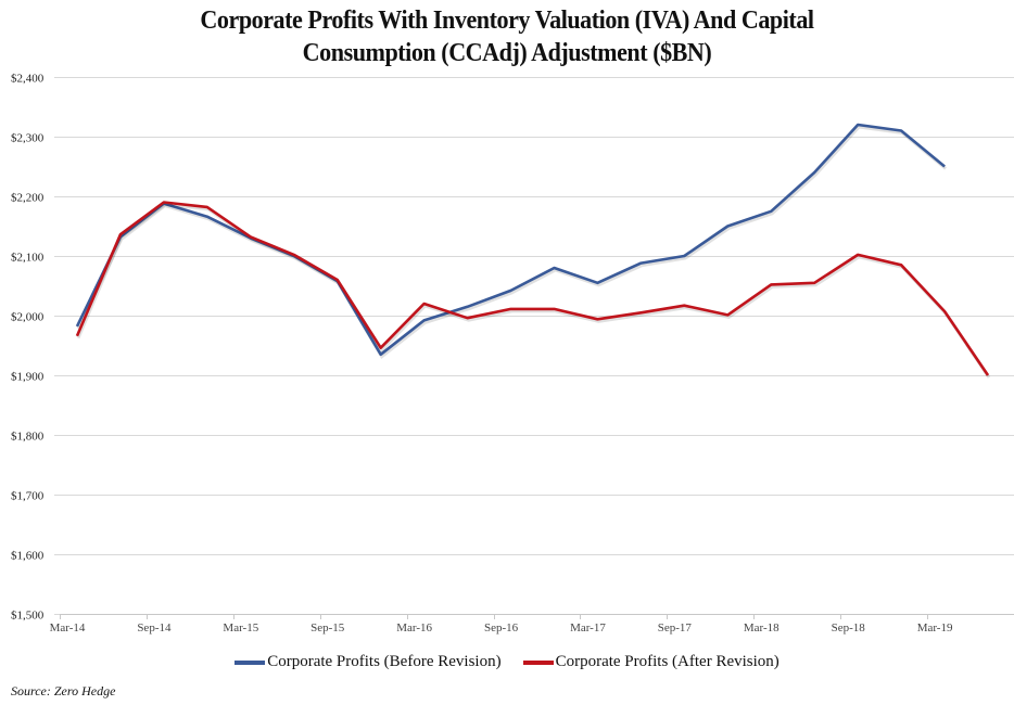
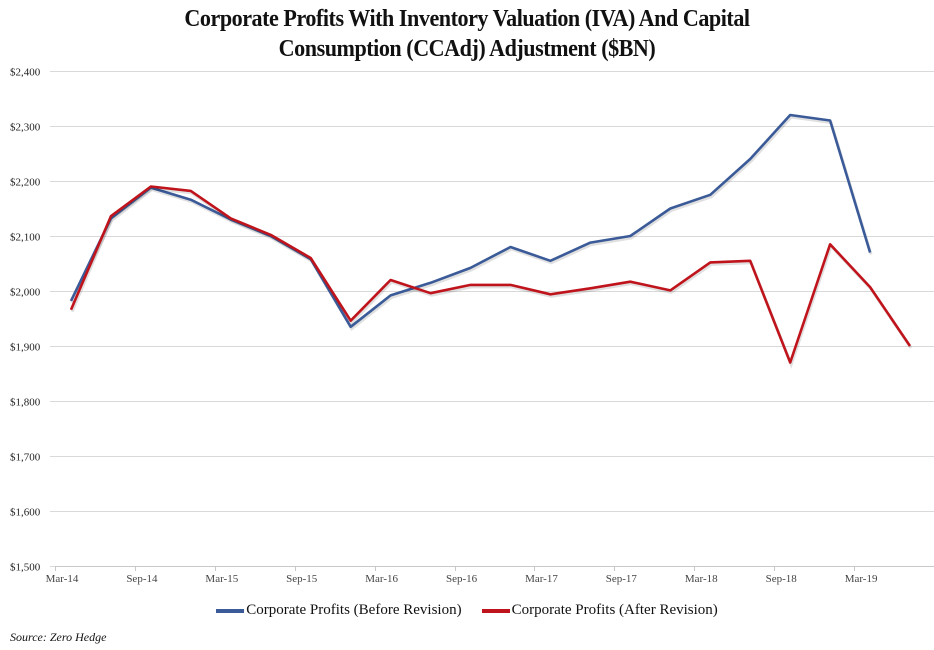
Corporate Profits (After Revision)/Sep-18: $2100 -> $1870
Corporate Profits (Before Revision)/Mar-19: $2250 -> $2070
